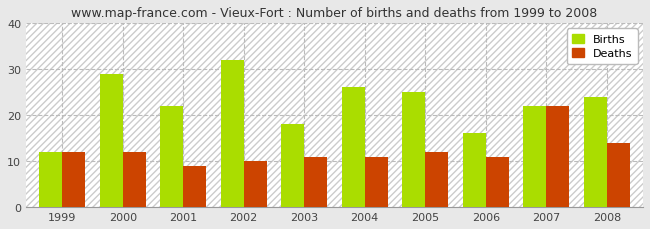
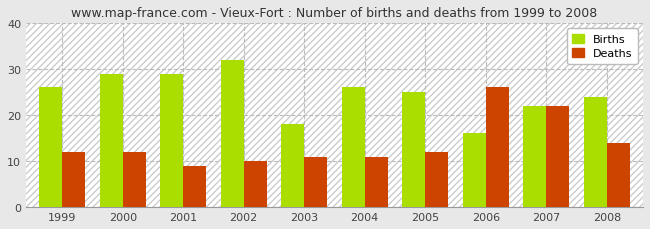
Births/1999: 12 -> 26
Births/2001: 22 -> 29
Deaths/2006: 11 -> 26
